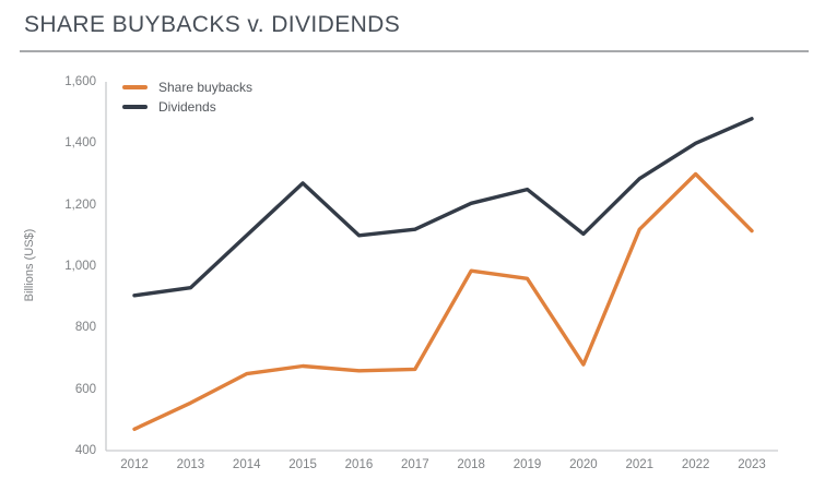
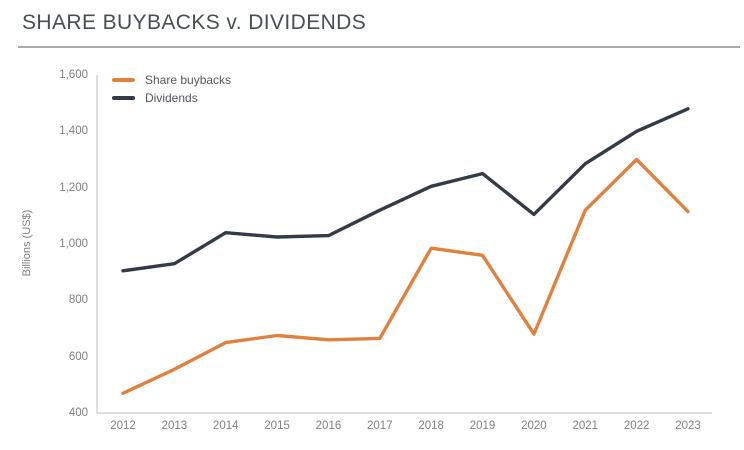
Dividends/2014: 1100 -> 1040
Dividends/2015: 1270 -> 1020
Dividends/2016: 1100 -> 1030
